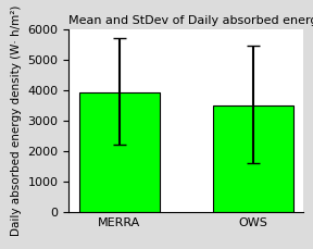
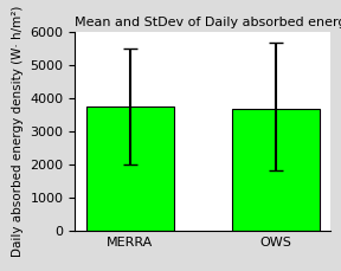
MERRA: 3950 -> 3750
OWS: 3500 -> 3700
